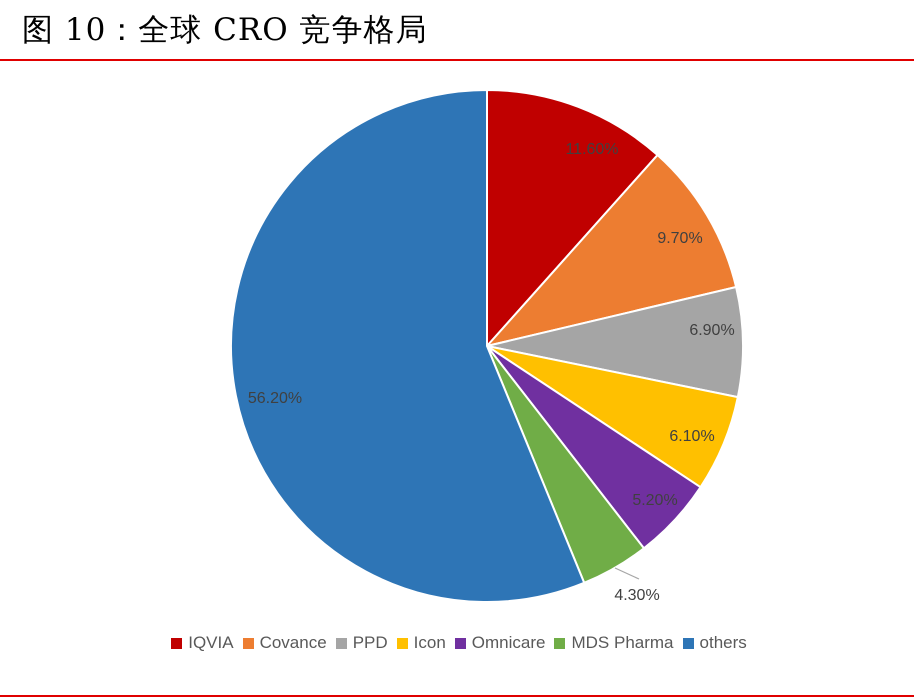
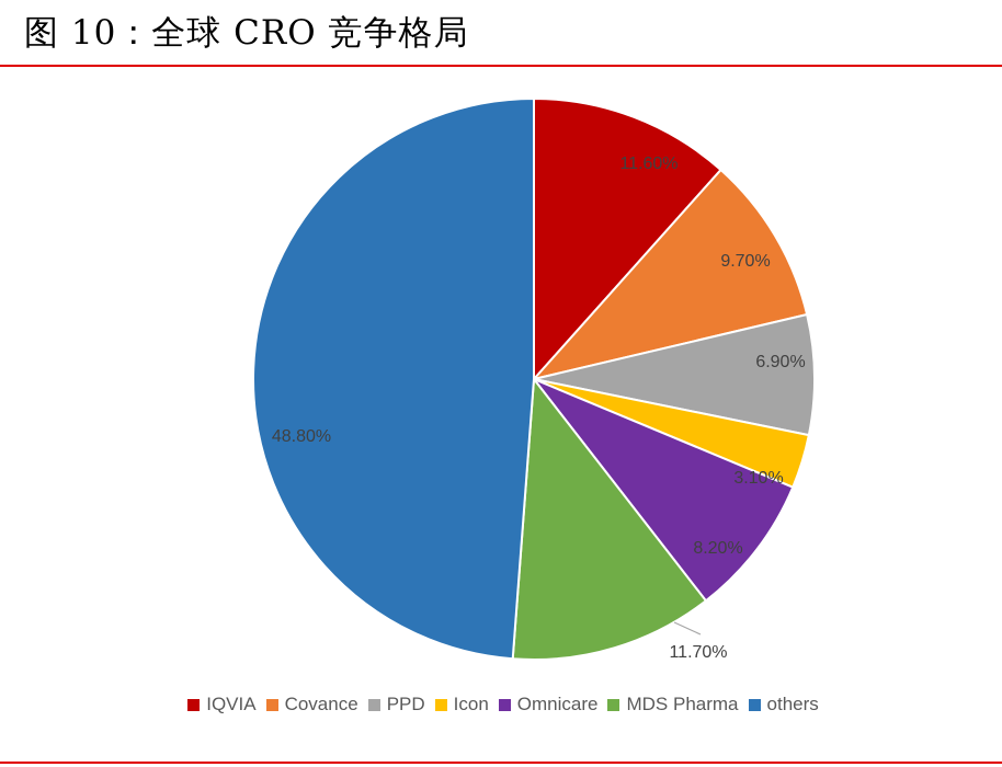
Icon: 6.10% -> 3.10%
Omnicare: 5.20% -> 8.20%
MDS Pharma: 4.30% -> 11.70%
others: 56.20% -> 48.80%
